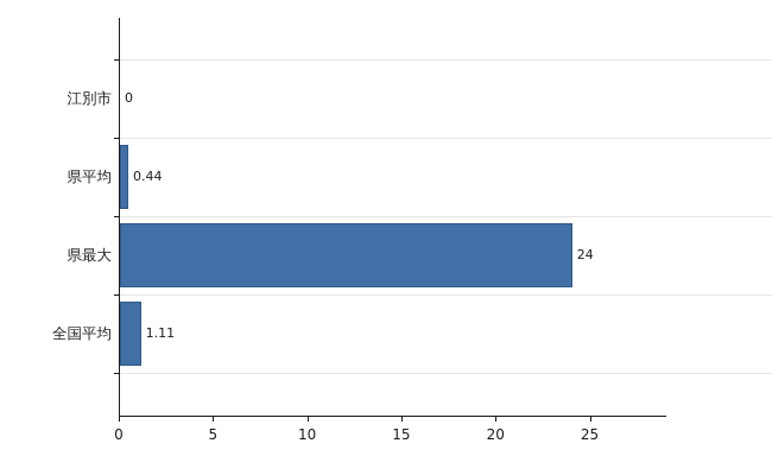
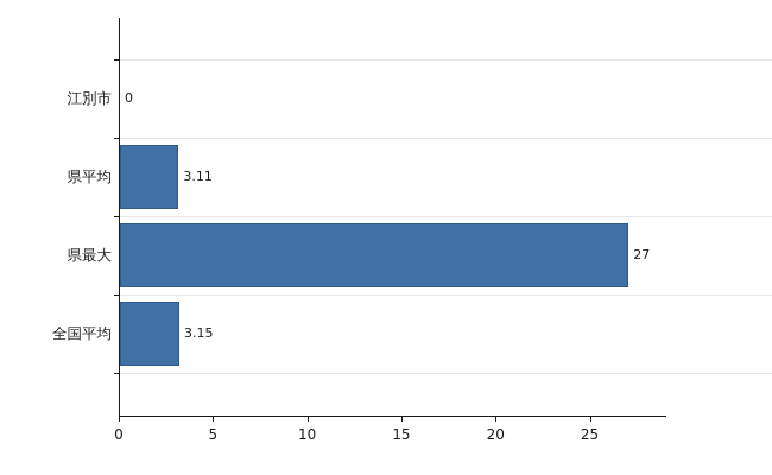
県平均: 0.44 -> 3.11
県最大: 24 -> 27
全国平均: 1.11 -> 3.15
